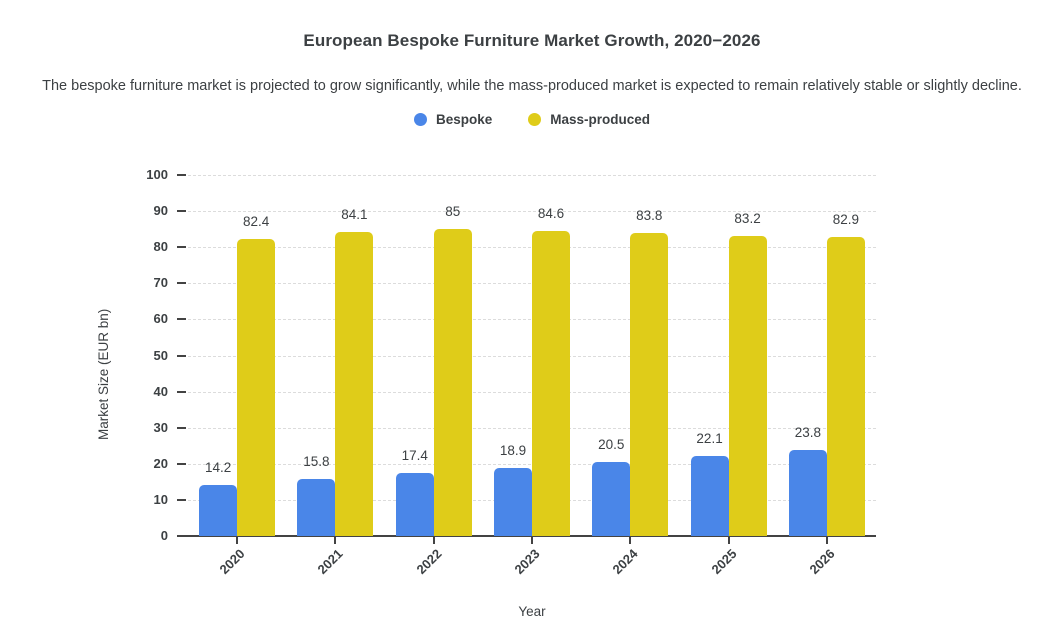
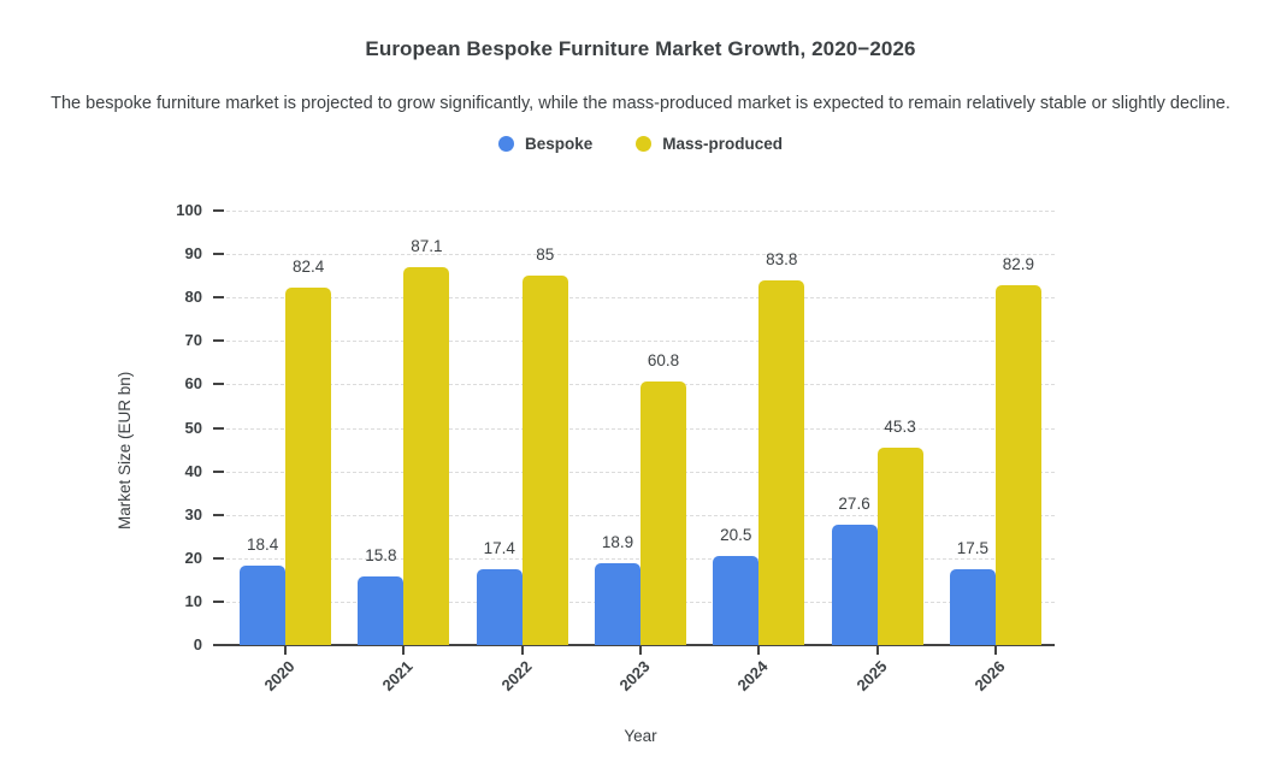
Bespoke/2020: 14.2 -> 18.4
Mass-produced/2021: 84.1 -> 87.1
Mass-produced/2023: 84.6 -> 60.8
Bespoke/2025: 22.1 -> 27.6
Mass-produced/2025: 83.2 -> 45.3
Bespoke/2026: 23.8 -> 17.5
